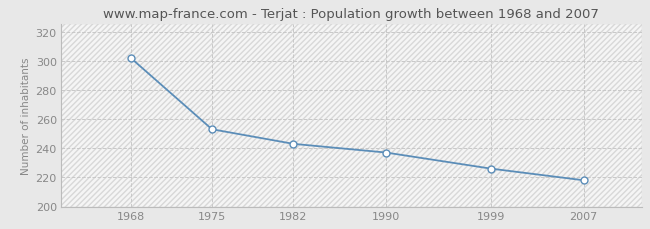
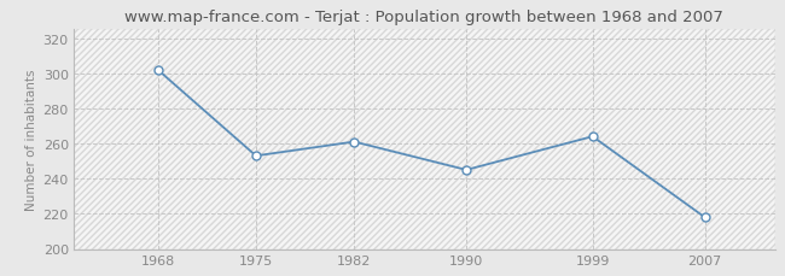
1982: 243 -> 261
1990: 237 -> 245
1999: 226 -> 264
